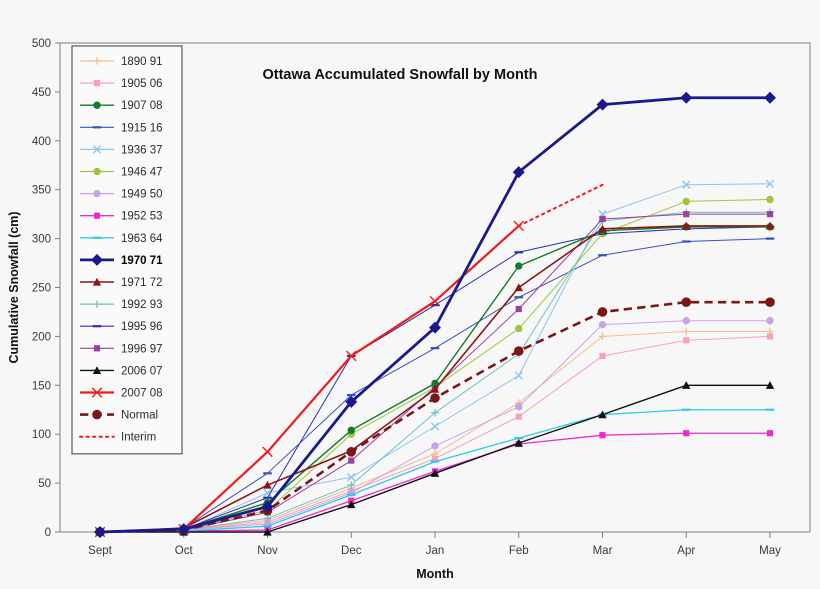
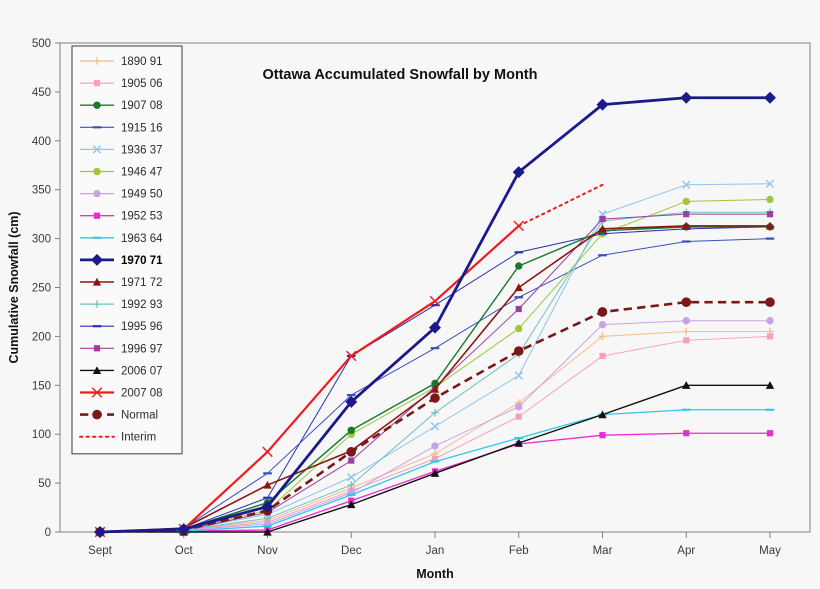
1936 37/Nov: 40 -> 20
